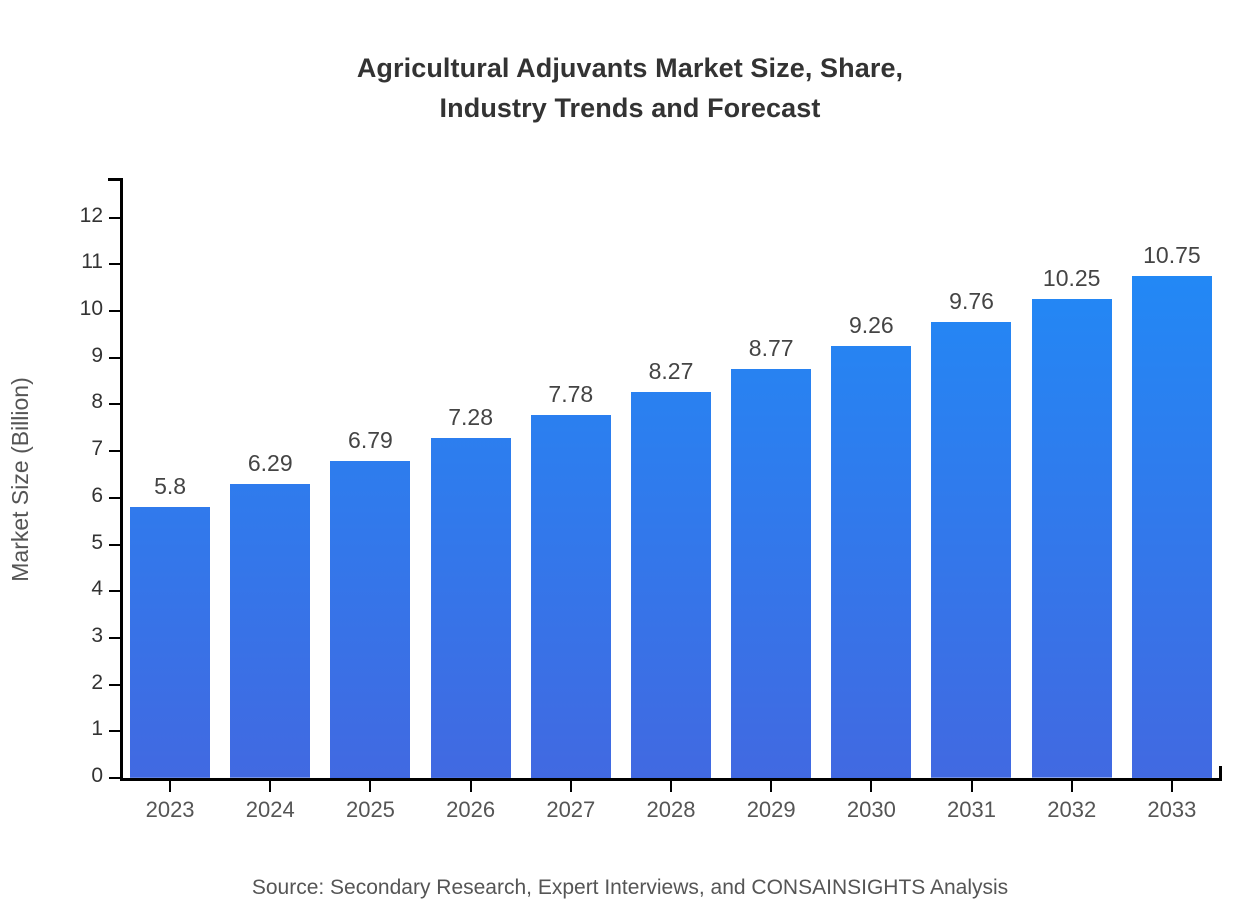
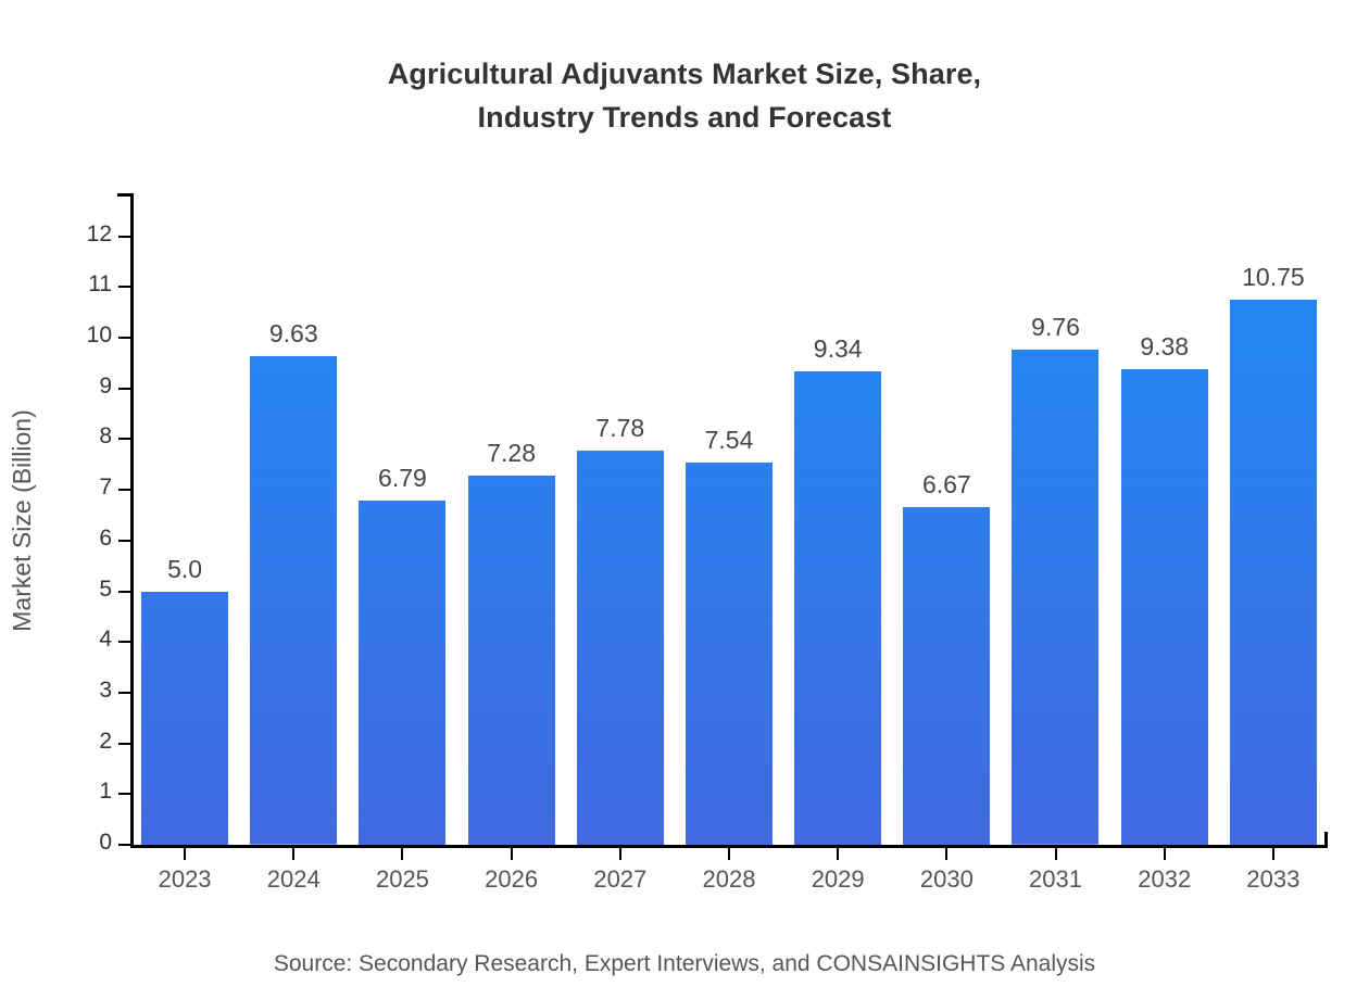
2023: 5.8 -> 5.0
2024: 6.29 -> 9.63
2028: 8.27 -> 7.54
2029: 8.77 -> 9.34
2030: 9.26 -> 6.67
2032: 10.25 -> 9.38
